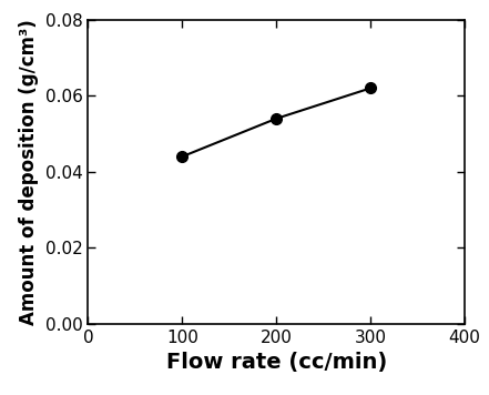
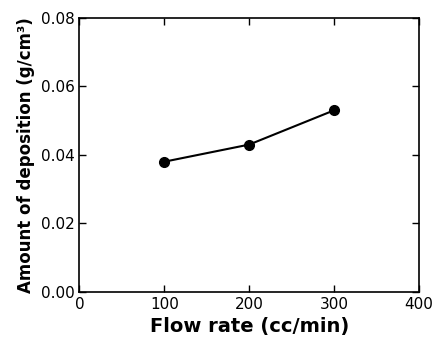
100: 0.044 -> 0.038
200: 0.054 -> 0.043
300: 0.062 -> 0.053
